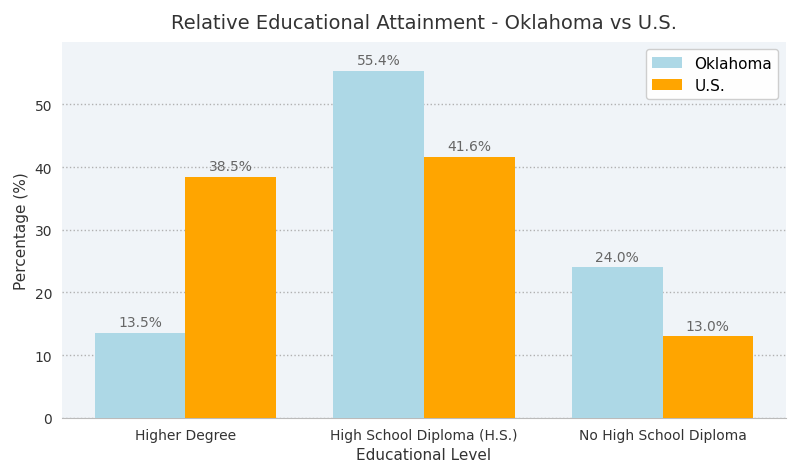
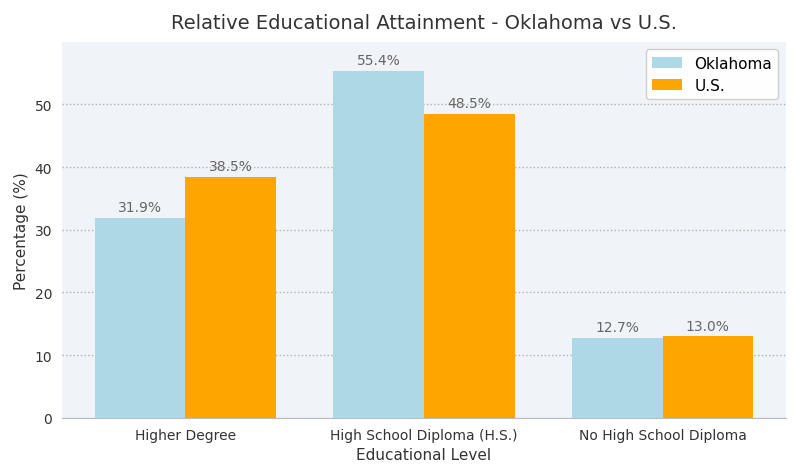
Oklahoma/Higher Degree: 13.5% -> 31.9%
U.S./High School Diploma (H.S.): 41.6% -> 48.5%
Oklahoma/No High School Diploma: 24.0% -> 12.7%
